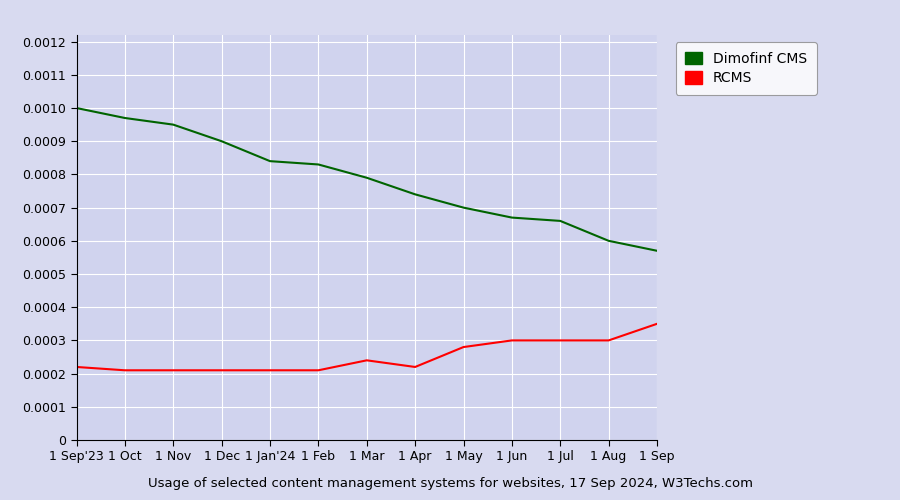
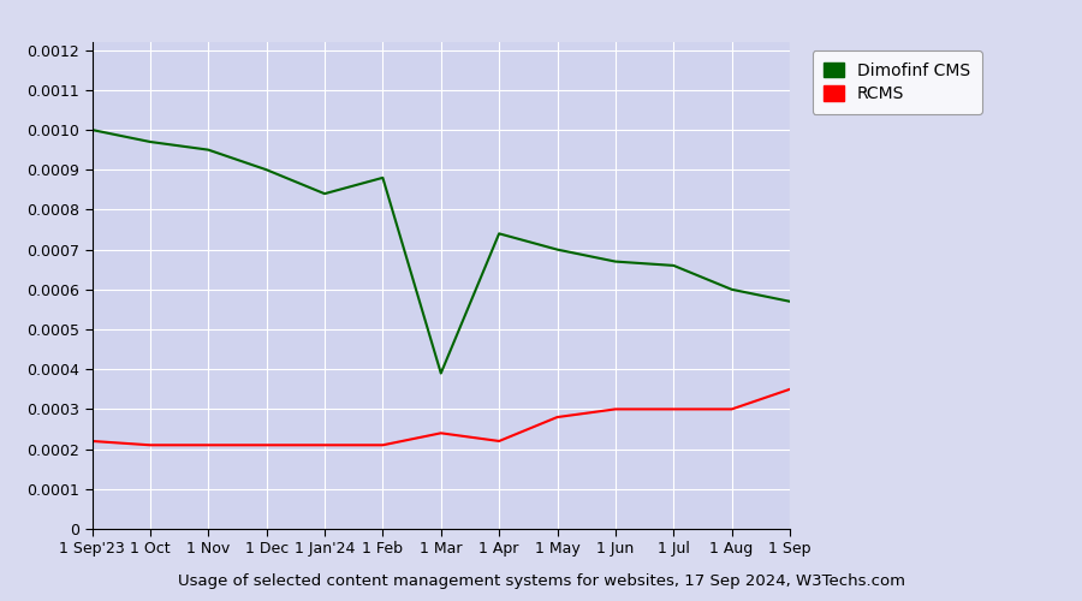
Dimofinf CMS/1 Feb: 0.00083 -> 0.00088
Dimofinf CMS/1 Mar: 0.00079 -> 0.00039
